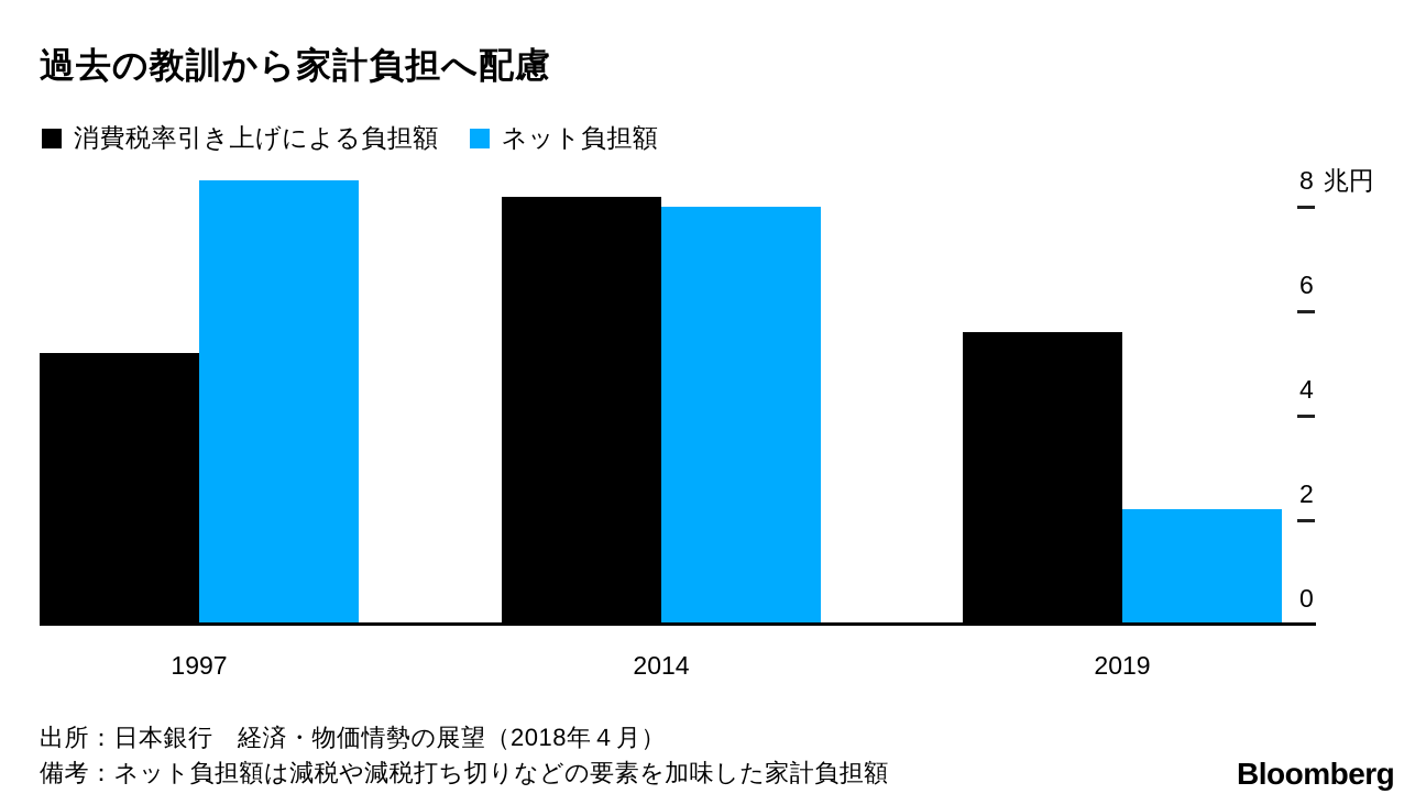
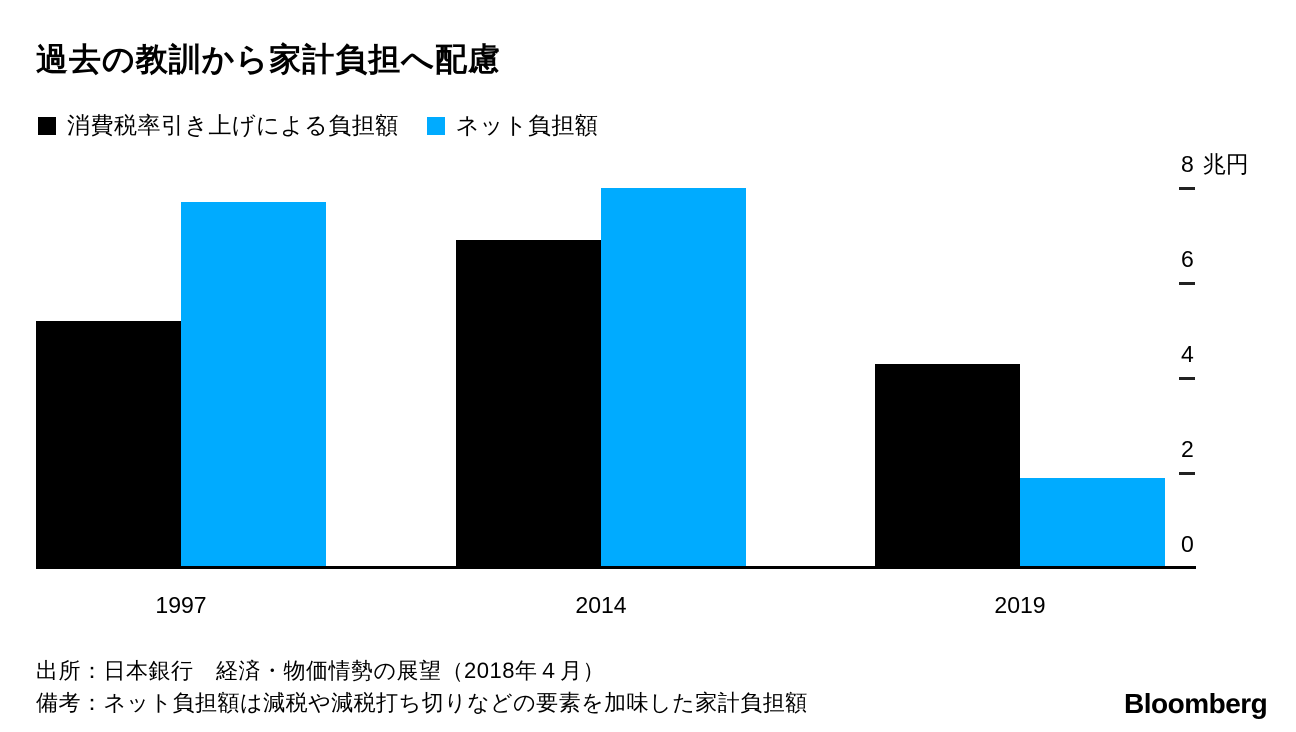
ネット負担額/1997: 8.5 -> 7.7
消費税率引き上げによる負担額/2014: 8.2 -> 6.9
消費税率引き上げによる負担額/2019: 5.6 -> 4.3
ネット負担額/2019: 2.2 -> 1.9
